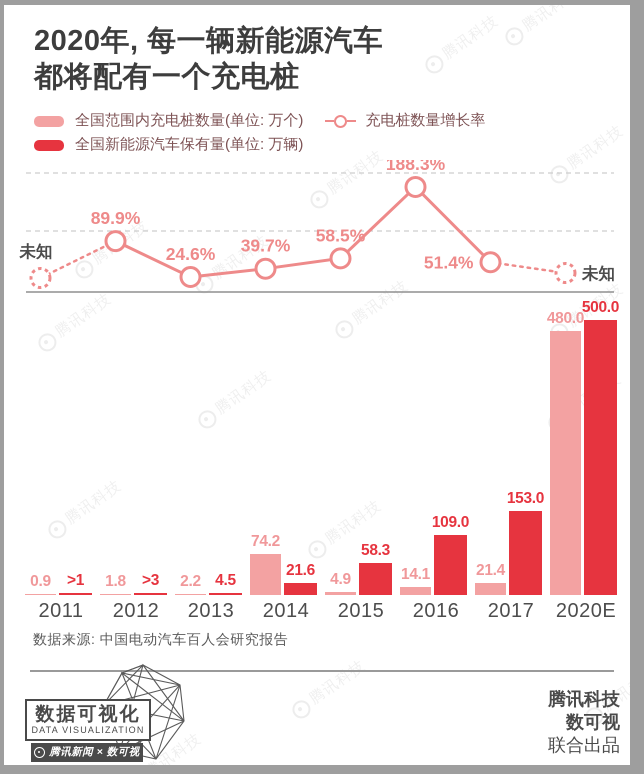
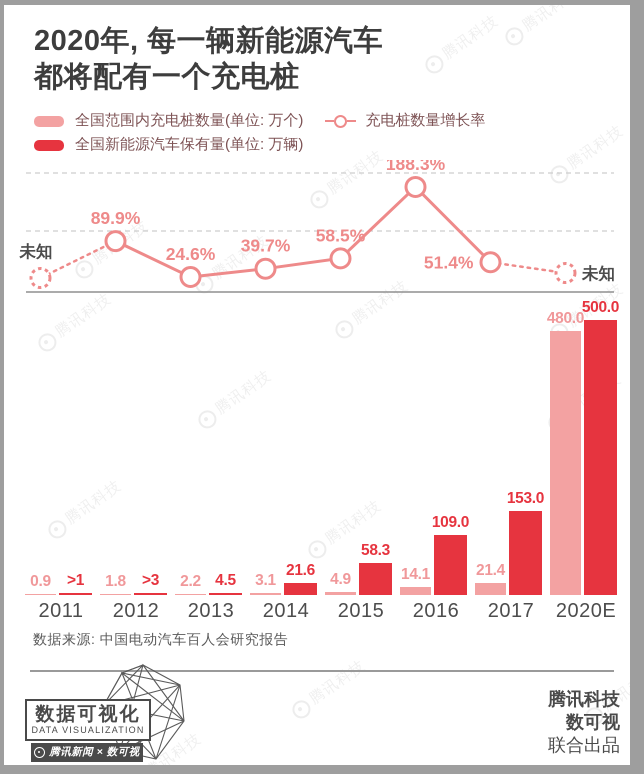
全国范围内充电桩数量(单位: 万个)/2014: 74.2 -> 3.1
